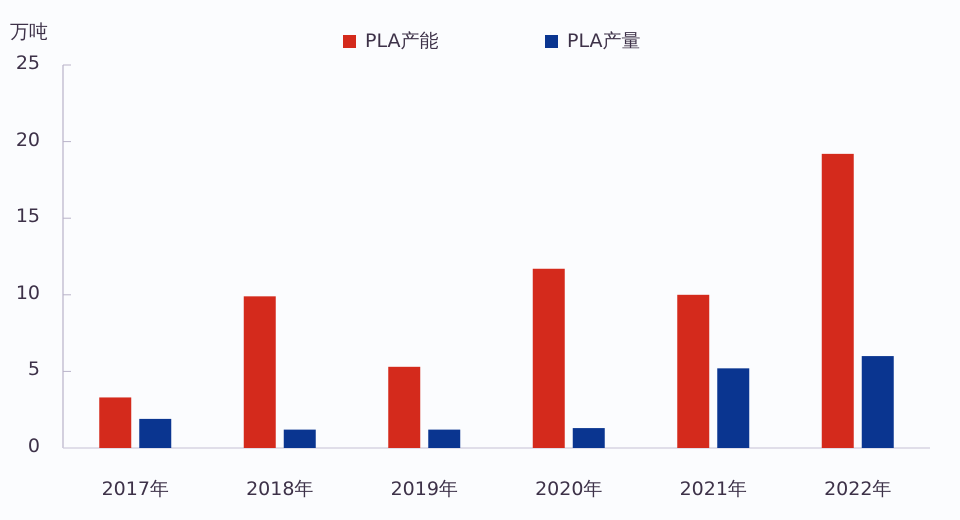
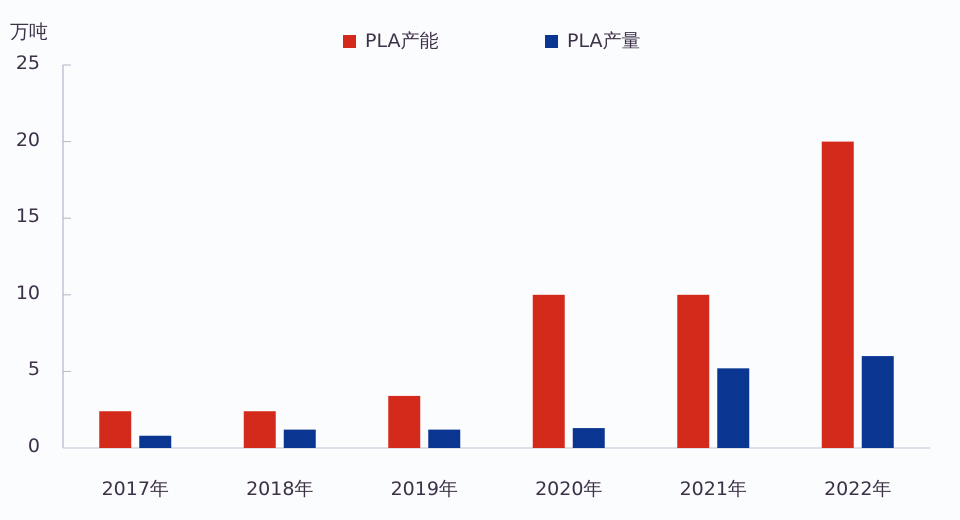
PLA产能/2017年: 3.3 -> 2.4
PLA产量/2017年: 1.9 -> 0.8
PLA产能/2018年: 9.9 -> 2.4
PLA产能/2019年: 5.3 -> 3.4
PLA产能/2020年: 11.7 -> 10.0
PLA产能/2022年: 19.2 -> 20.0
